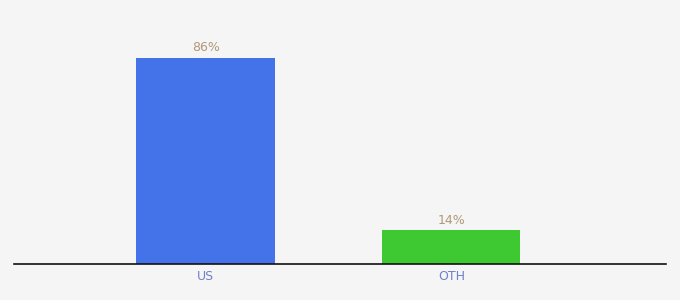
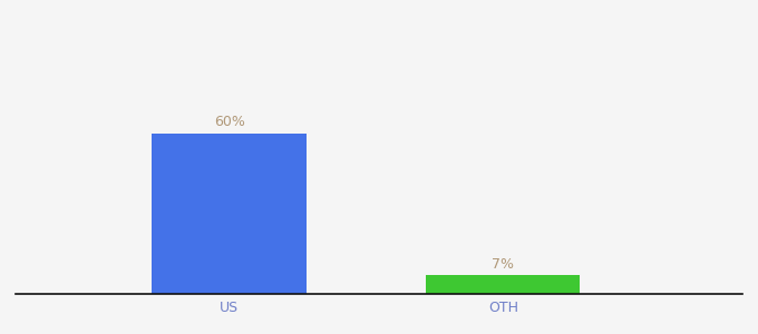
US: 86% -> 60%
OTH: 14% -> 7%
